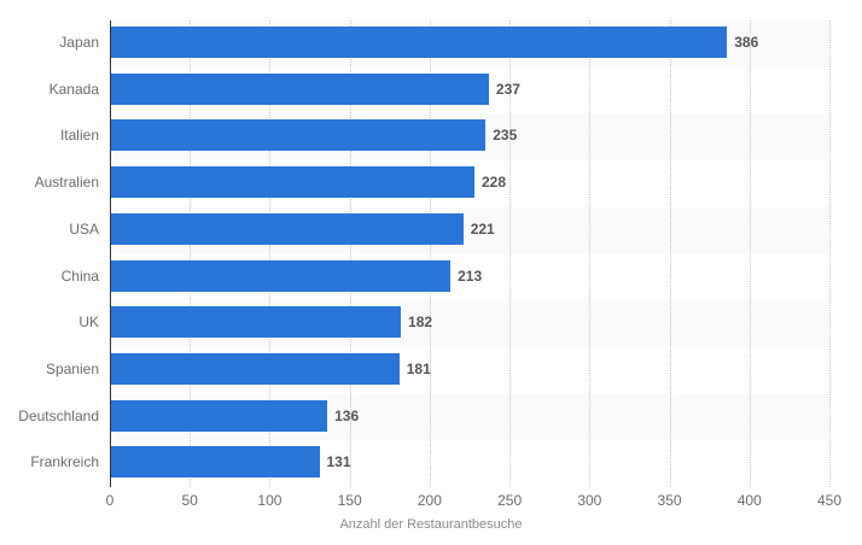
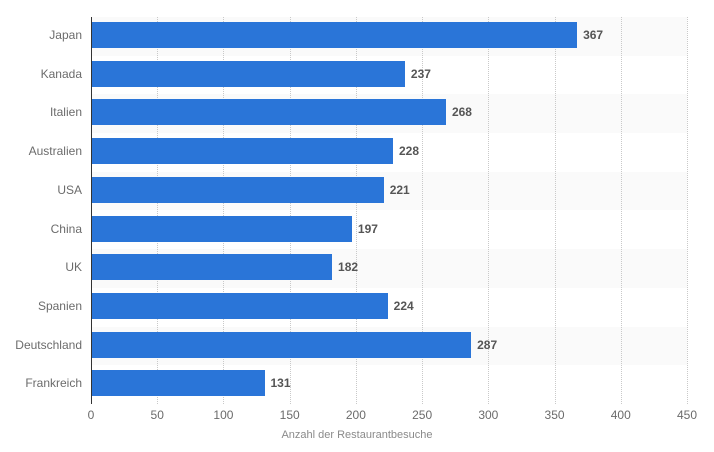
Japan: 386 -> 367
Italien: 235 -> 268
China: 213 -> 197
Spanien: 181 -> 224
Deutschland: 136 -> 287
